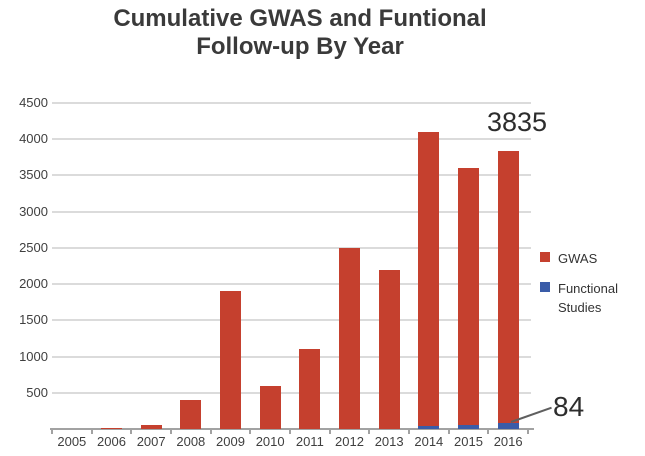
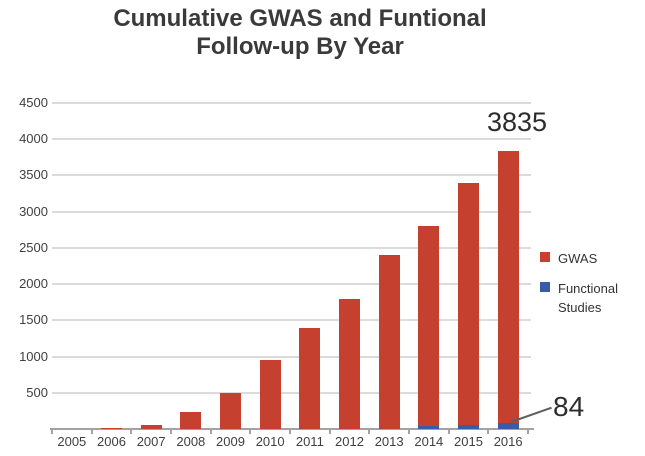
GWAS/2008: 400 -> 200
GWAS/2009: 1900 -> 500
GWAS/2010: 600 -> 1000
GWAS/2011: 1100 -> 1400
GWAS/2012: 2500 -> 1800
GWAS/2013: 2200 -> 2400
GWAS/2014: 4100 -> 2800
GWAS/2015: 3600 -> 3400
